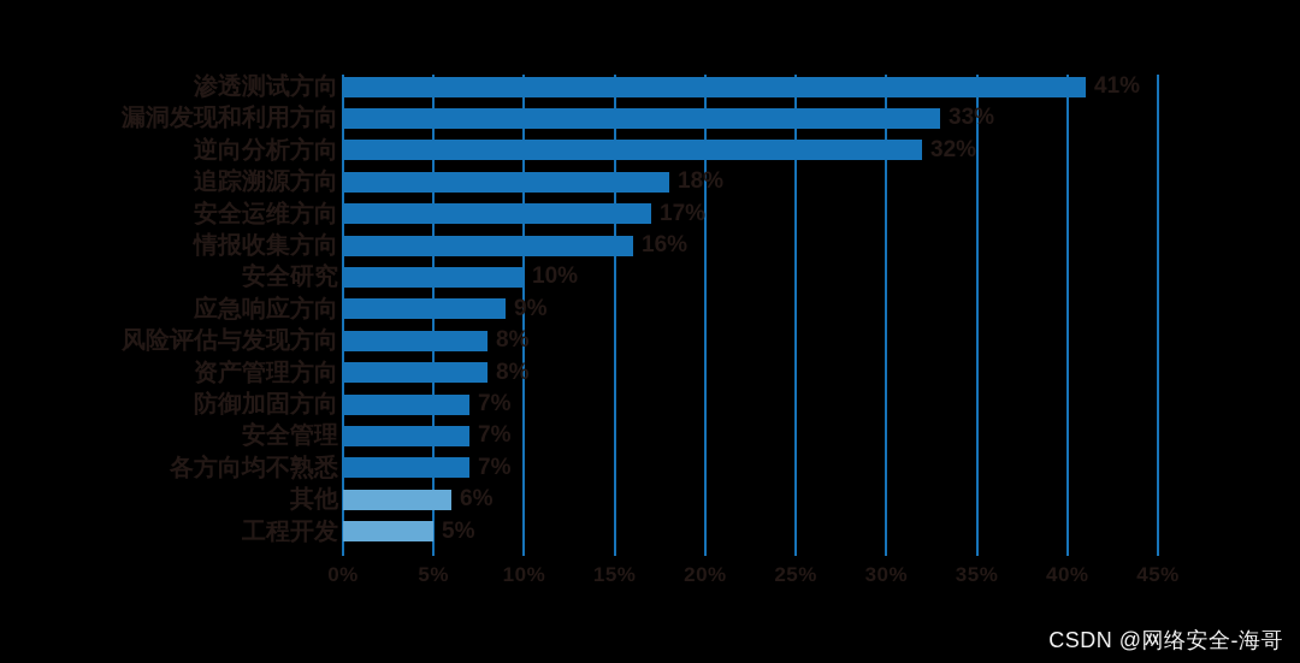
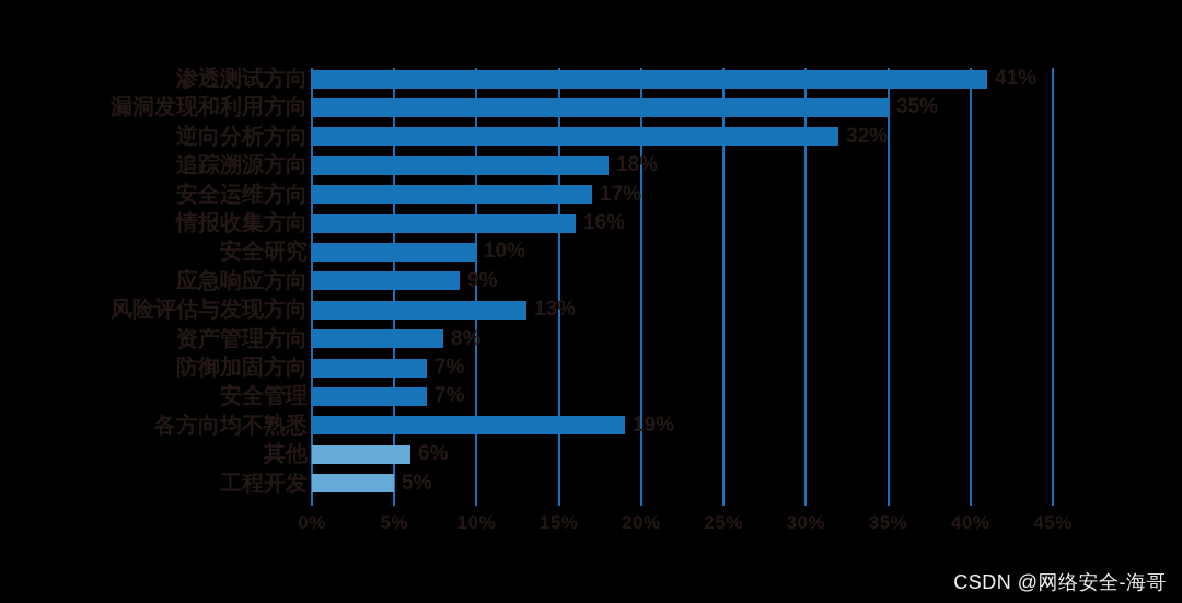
漏洞发现和利用方向: 33% -> 35%
风险评估与发现方向: 8% -> 13%
各方向均不熟悉: 7% -> 19%
